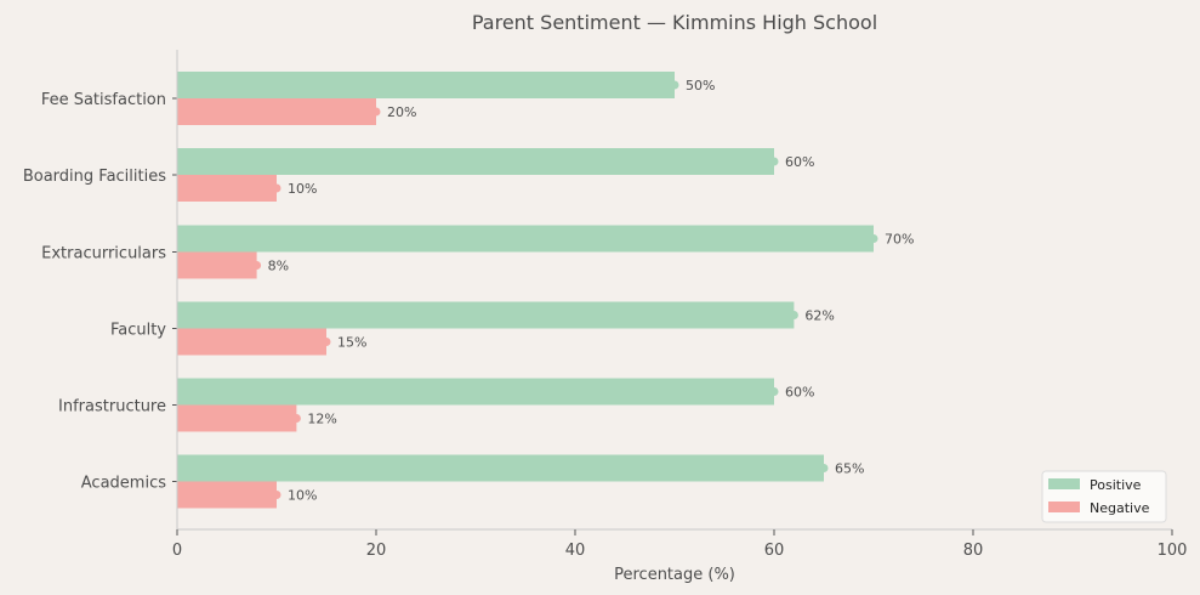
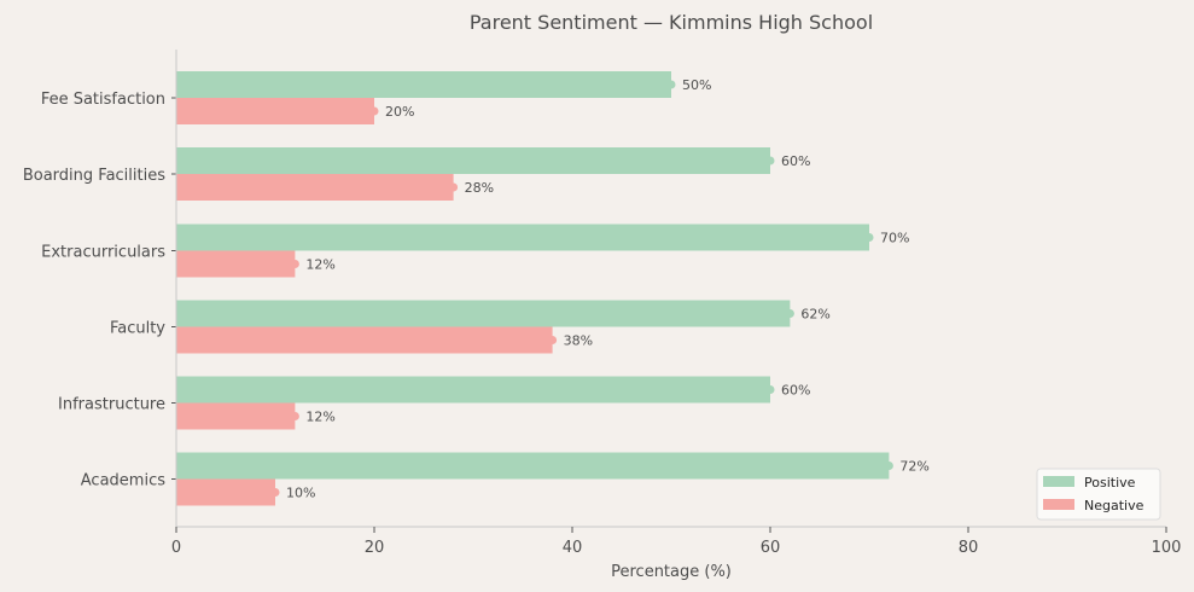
Negative/Boarding Facilities: 10% -> 28%
Negative/Extracurriculars: 8% -> 12%
Negative/Faculty: 15% -> 38%
Positive/Academics: 65% -> 72%
